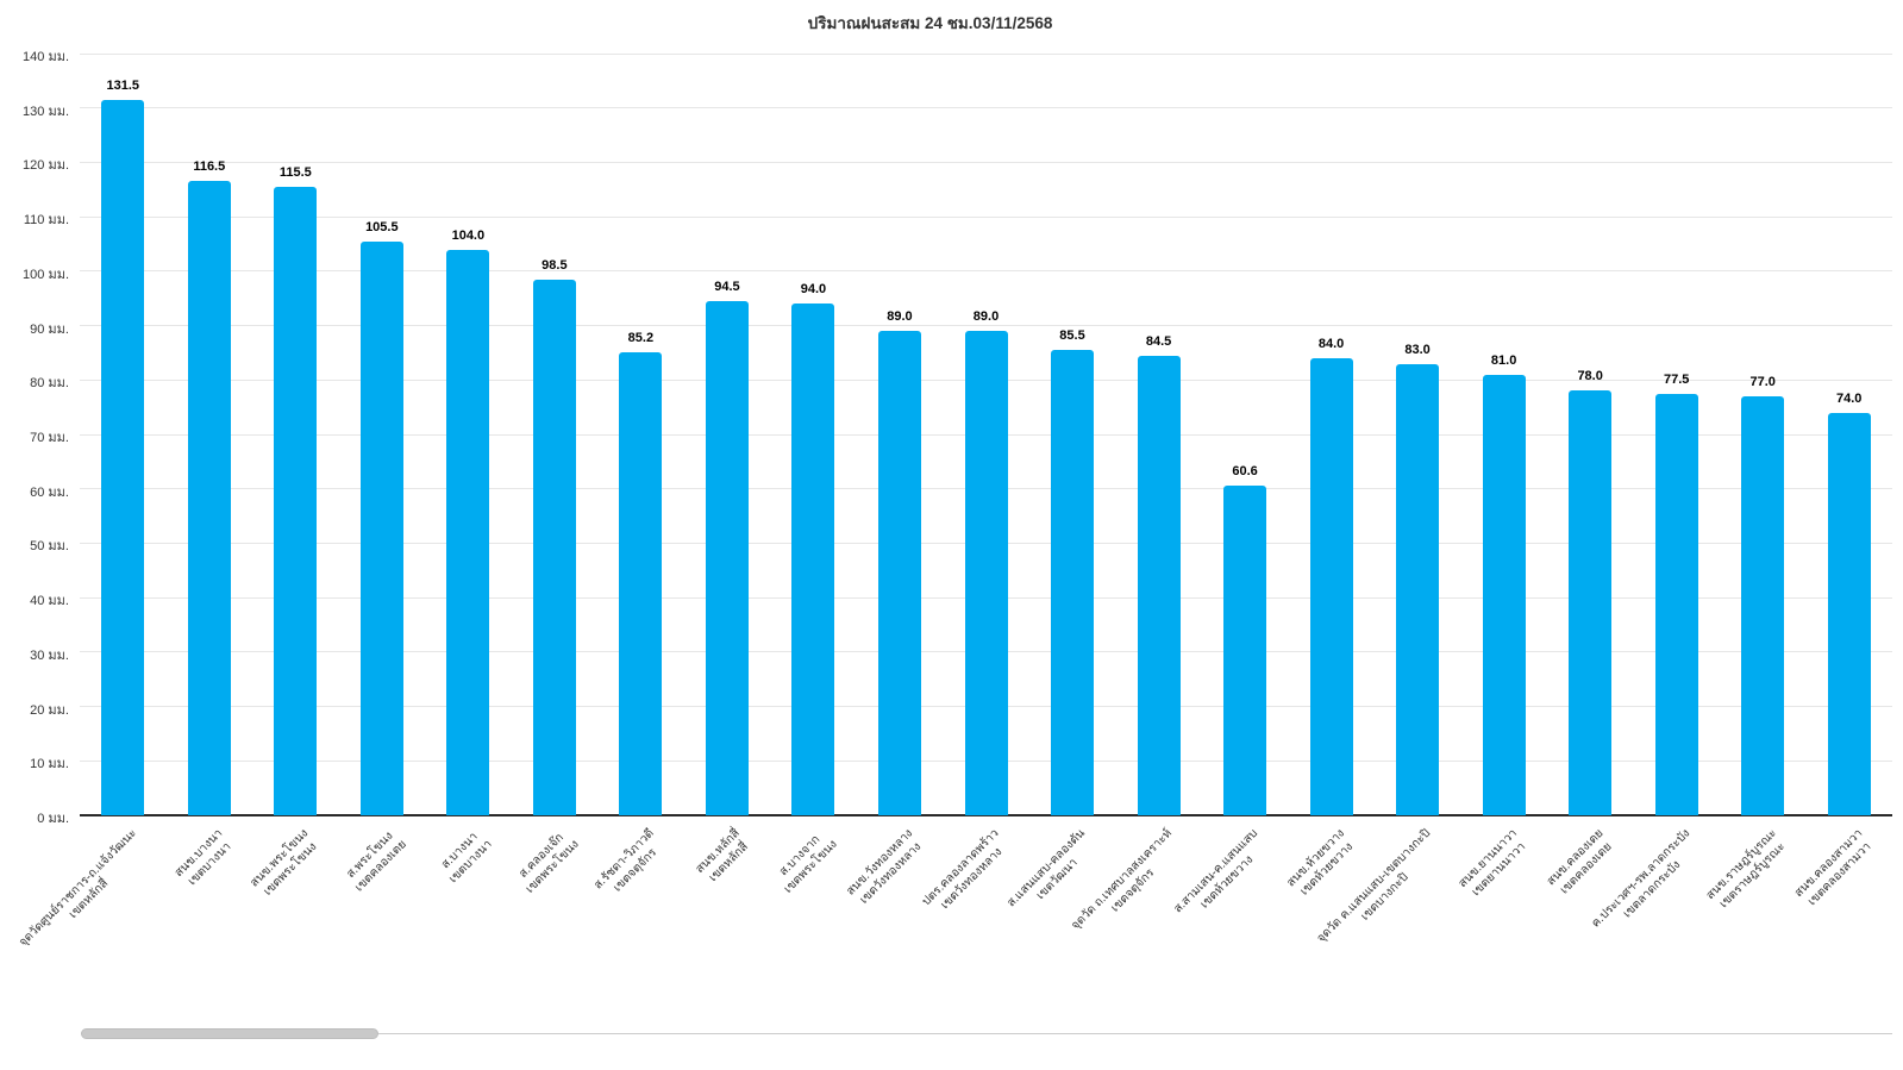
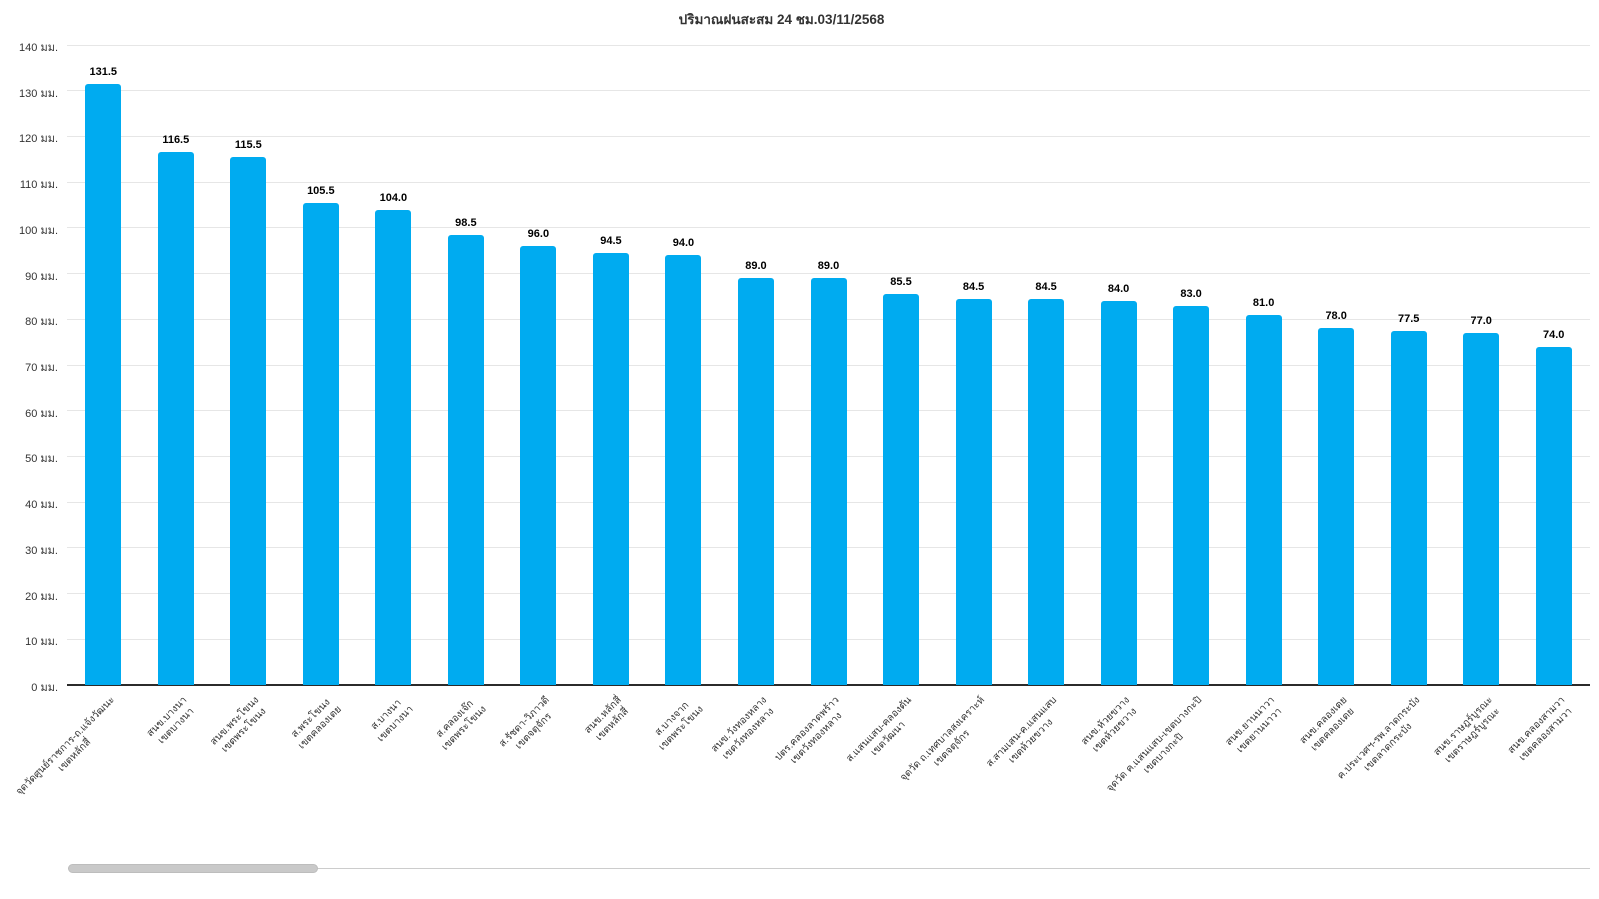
ส.รัชดา-วิภาวดี เขตจตุจักร: 85.2 -> 96.0
ส.สามเสน-ค.แสนแสบ เขตห้วยขวาง: 60.6 -> 84.5
